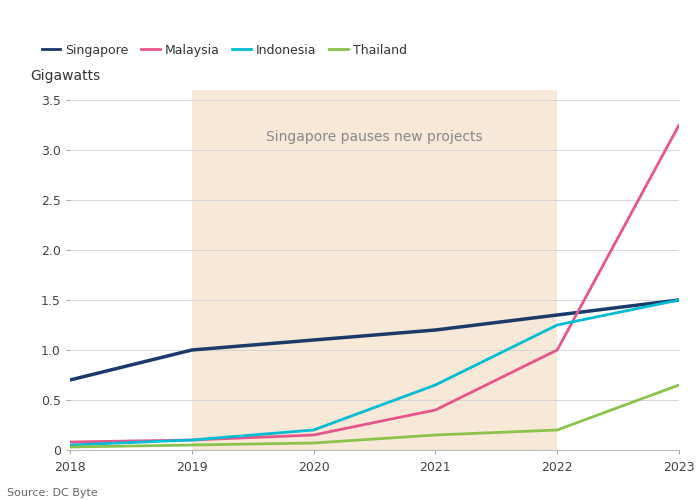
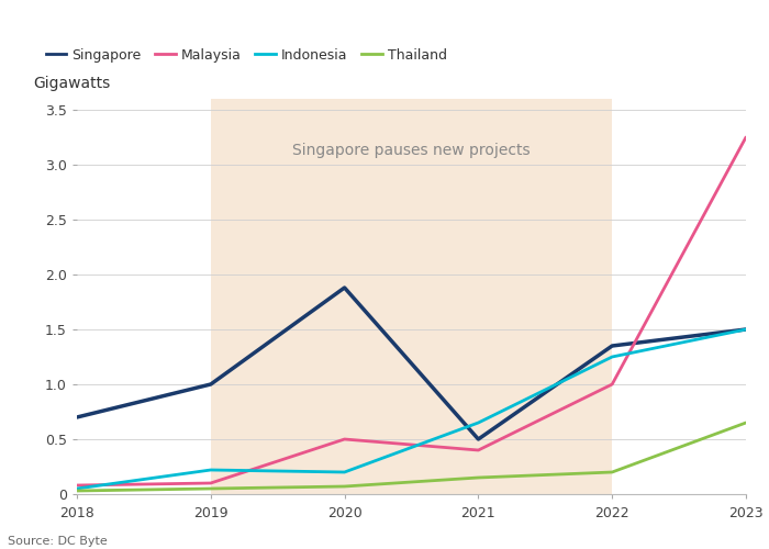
Indonesia/2019: 0.10 -> 0.22
Singapore/2020: 1.10 -> 1.88
Malaysia/2020: 0.15 -> 0.50
Singapore/2021: 1.20 -> 0.50
